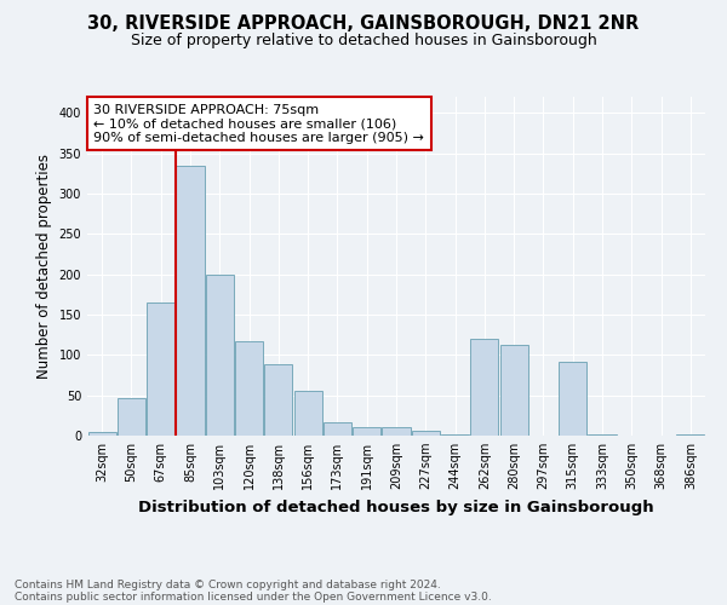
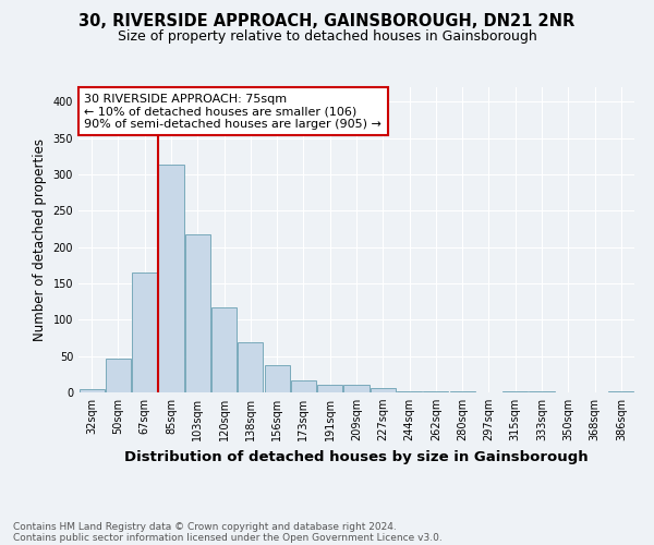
85sqm: 334 -> 313
103sqm: 200 -> 218
138sqm: 88 -> 69
156sqm: 56 -> 38
262sqm: 120 -> 1
280sqm: 112 -> 1
315sqm: 92 -> 2
